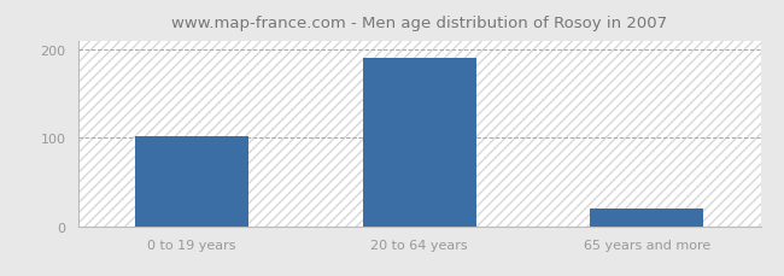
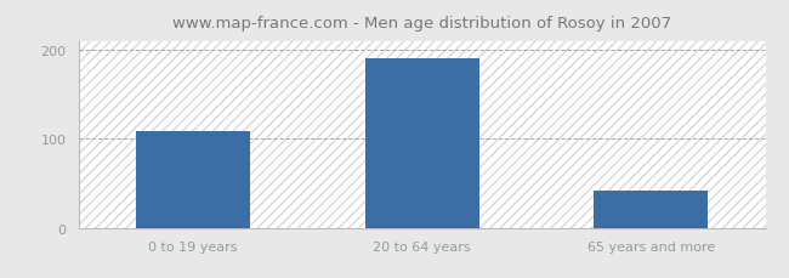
0 to 19 years: 101 -> 108
65 years and more: 20 -> 42
